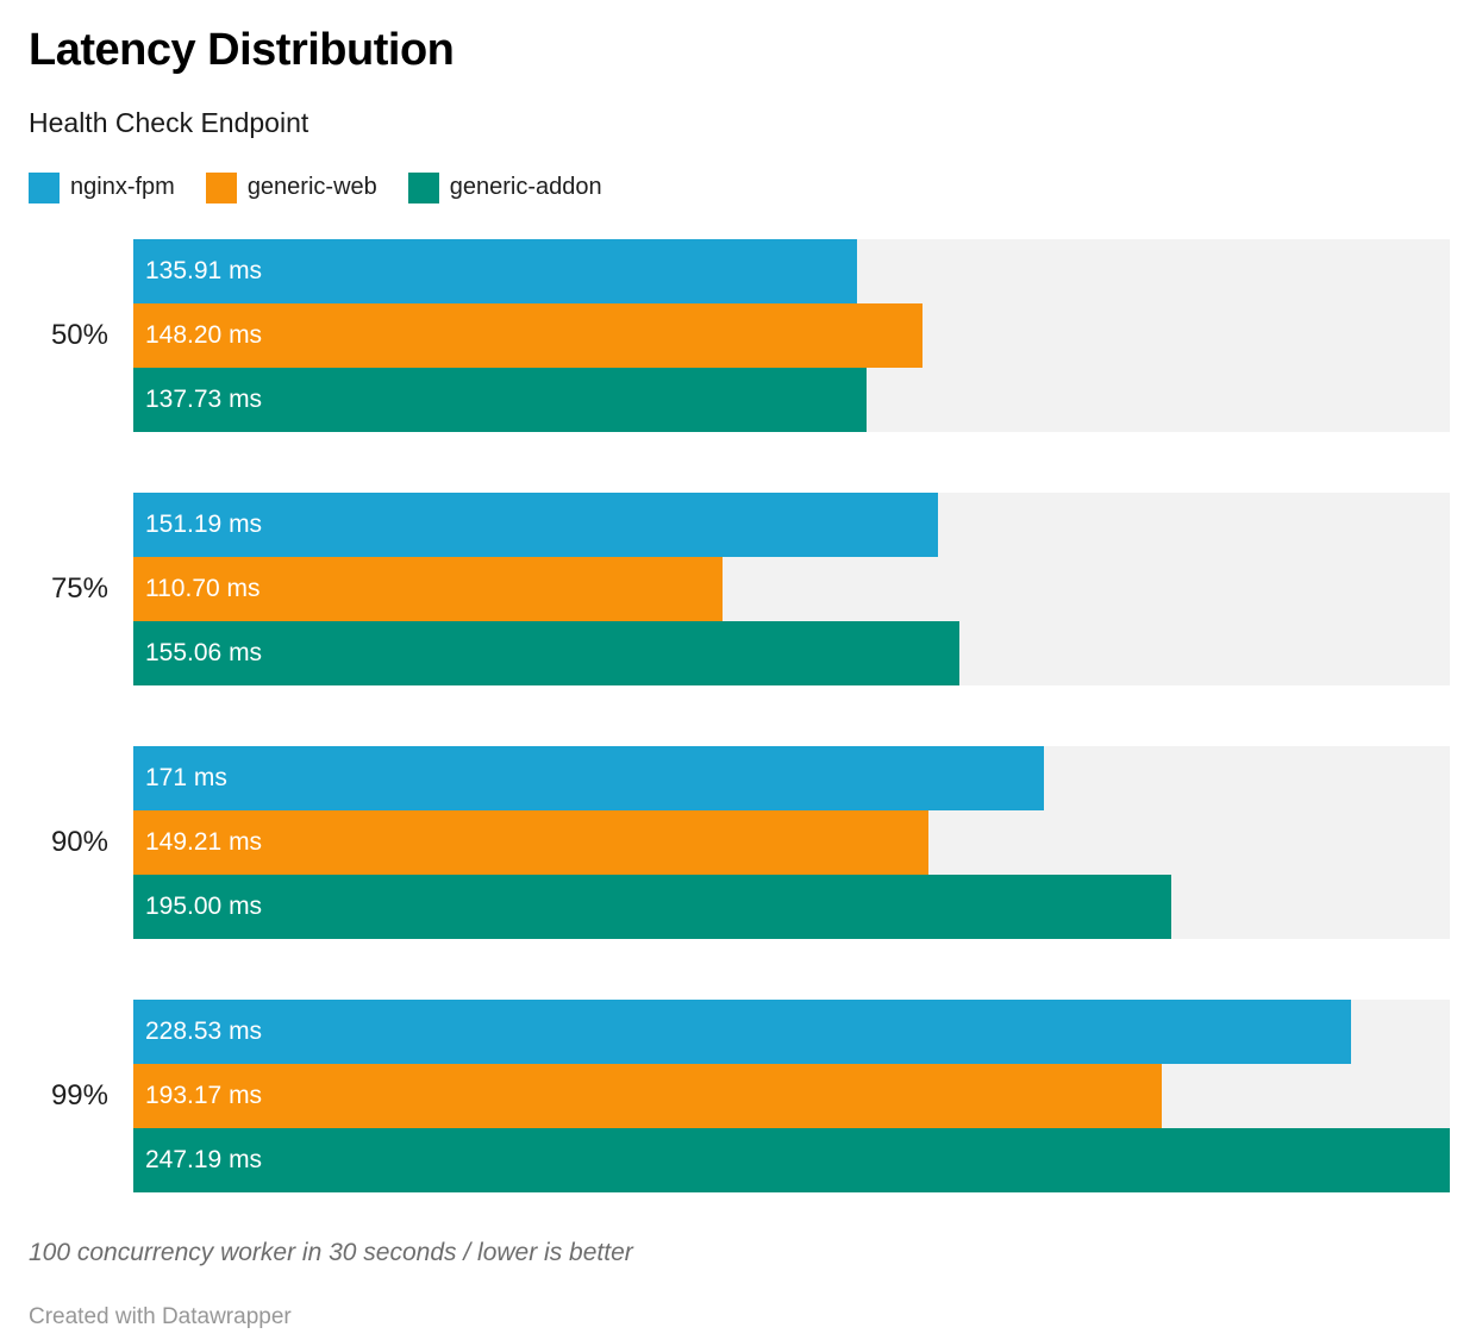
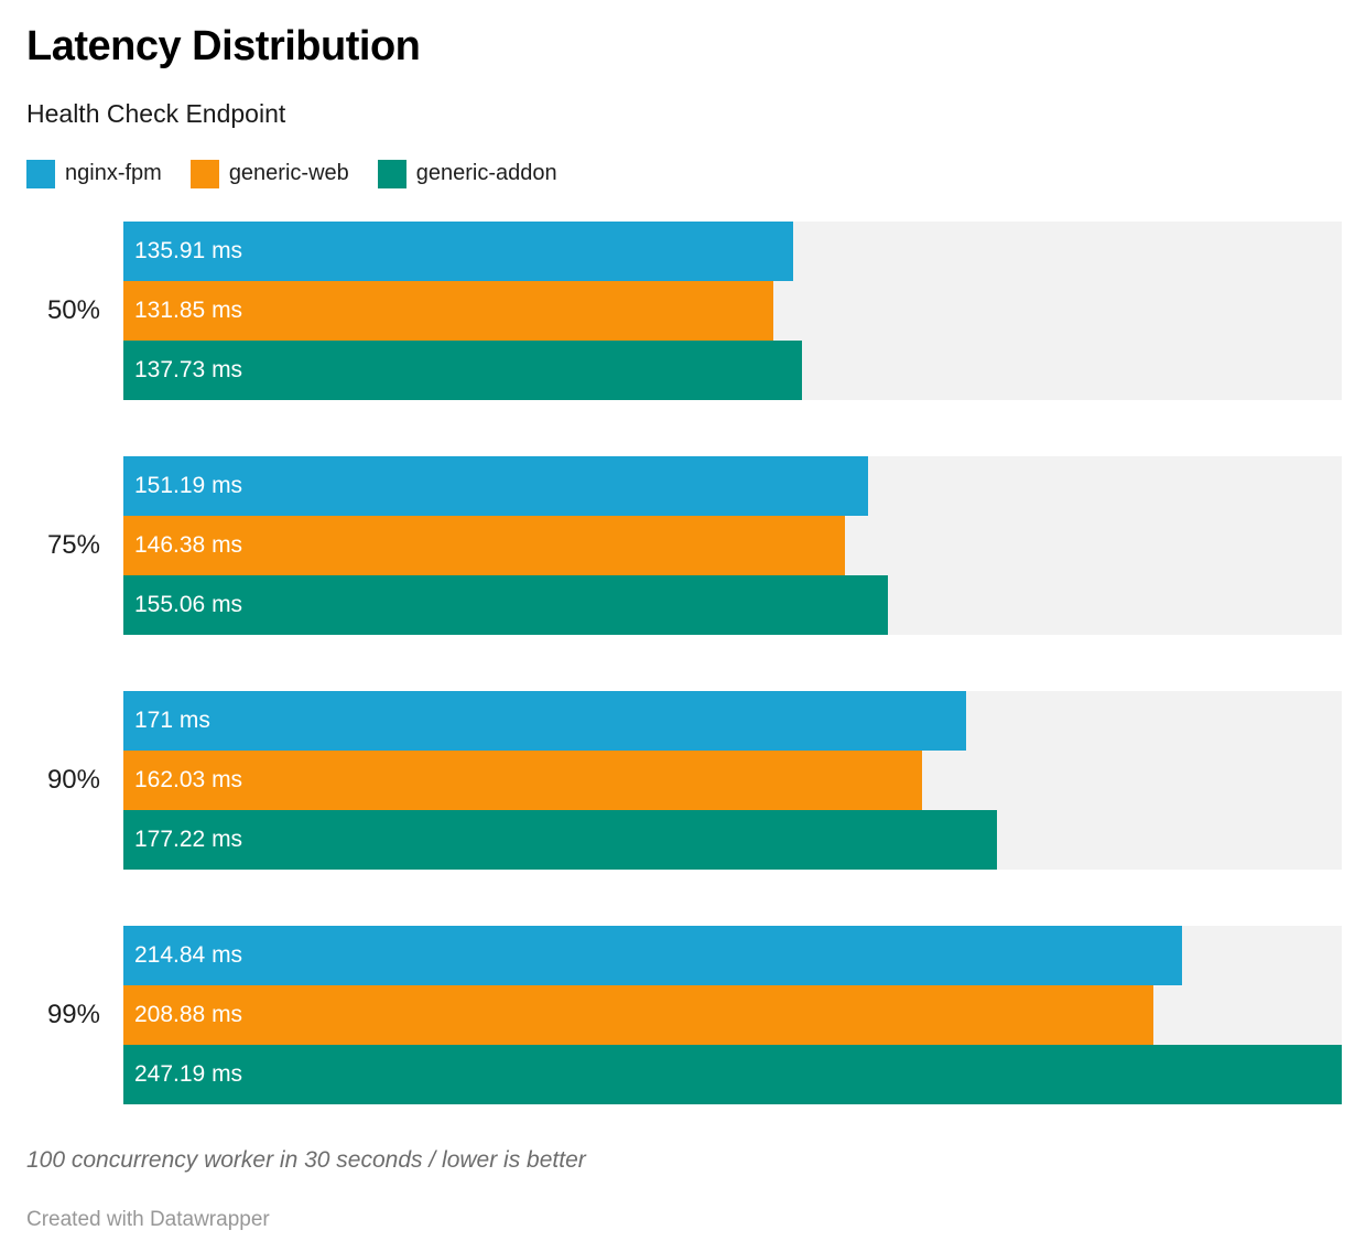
generic-web/50%: 148.20 -> 131.85
generic-web/75%: 110.70 -> 146.38
generic-web/90%: 149.21 -> 162.03
generic-addon/90%: 195.00 -> 177.22
nginx-fpm/99%: 228.53 -> 214.84
generic-web/99%: 193.17 -> 208.88
